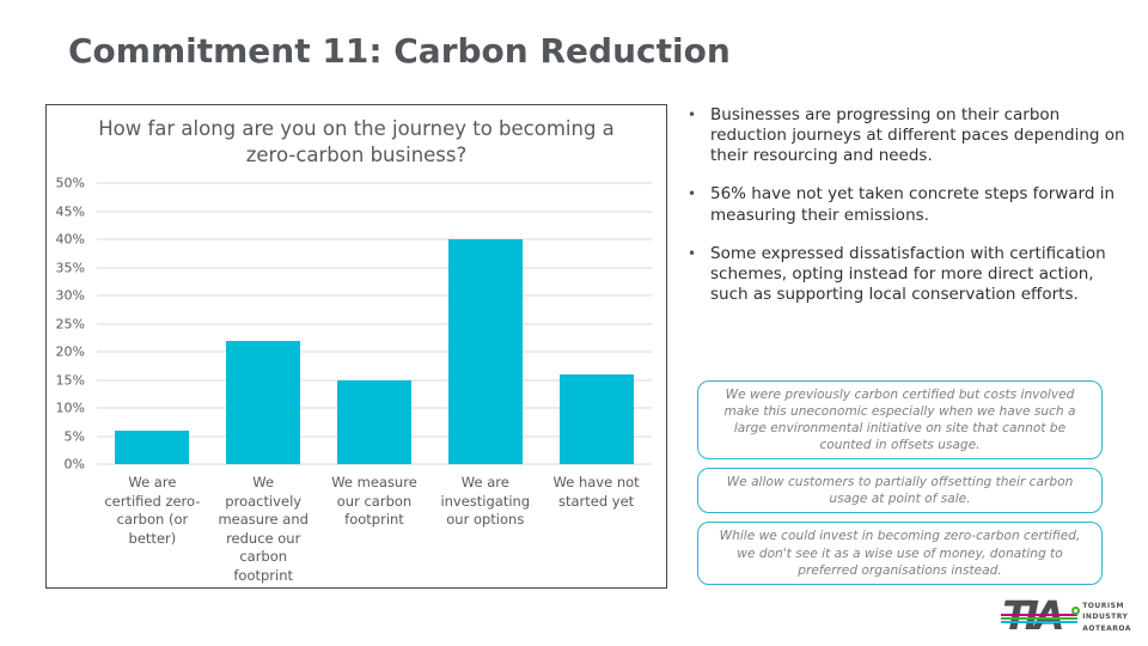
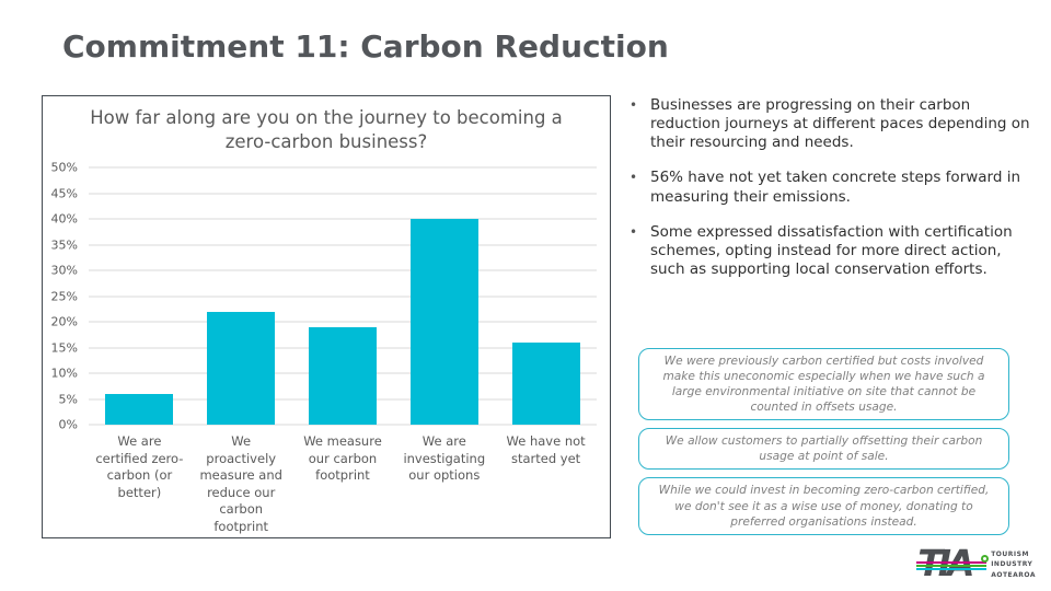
We measure our carbon footprint: 15% -> 19%
